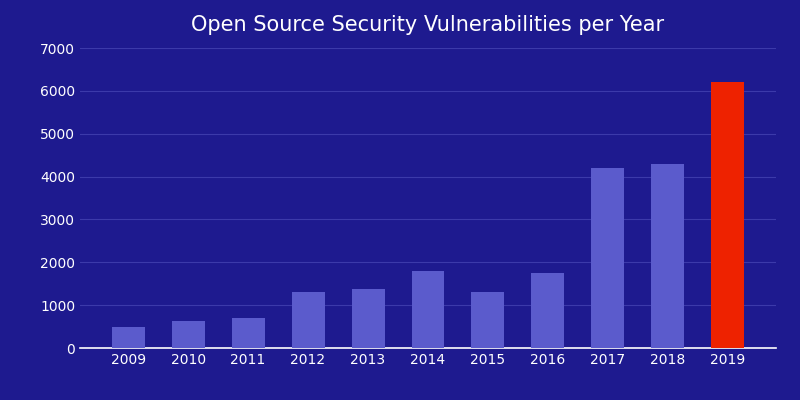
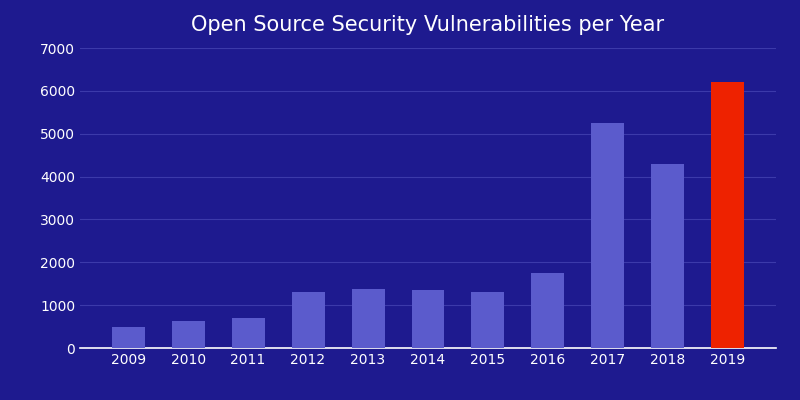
2014: 1800 -> 1350
2017: 4200 -> 5250
